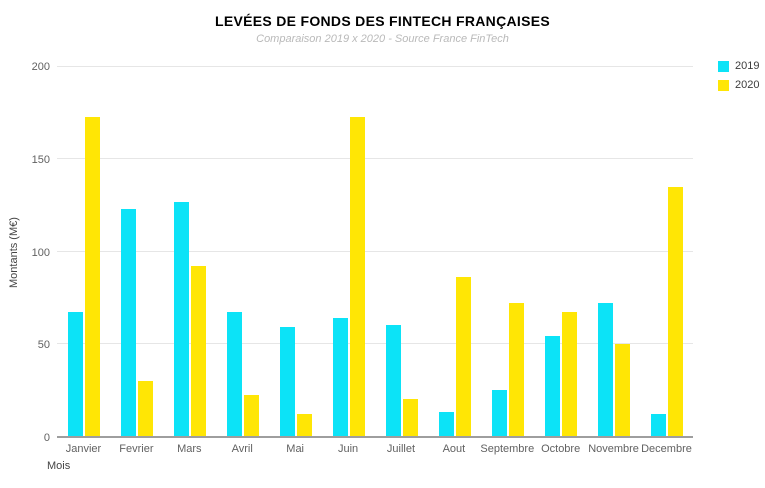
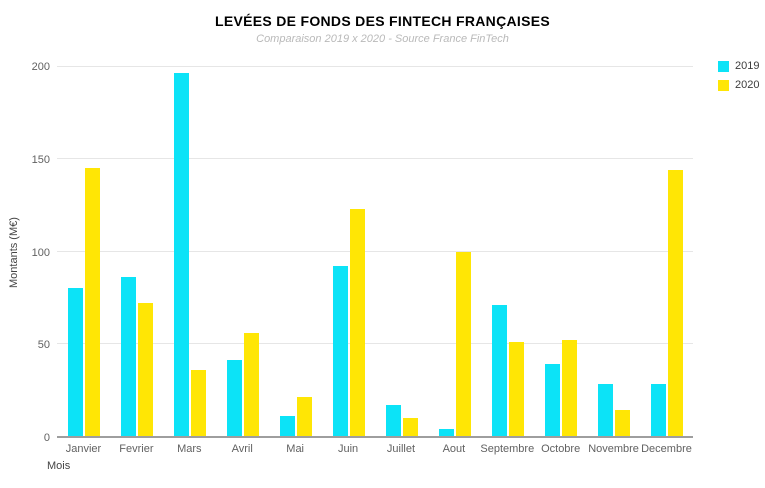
2019/Janvier: 67 -> 80
2020/Janvier: 173 -> 145
2019/Fevrier: 123 -> 86
2020/Fevrier: 30 -> 72
2019/Mars: 127 -> 197
2020/Mars: 92 -> 36
2019/Avril: 67 -> 41
2020/Avril: 22 -> 56
2019/Mai: 59 -> 11
2020/Mai: 12 -> 21
2019/Juin: 64 -> 92
2020/Juin: 173 -> 123
2019/Juillet: 60 -> 17
2020/Juillet: 20 -> 10
2019/Aout: 13 -> 4
2020/Aout: 86 -> 100
2019/Septembre: 25 -> 71
2020/Septembre: 72 -> 51
2019/Octobre: 54 -> 39
2020/Octobre: 67 -> 52
2019/Novembre: 72 -> 28
2020/Novembre: 50 -> 14
2019/Decembre: 12 -> 28
2020/Decembre: 135 -> 144
